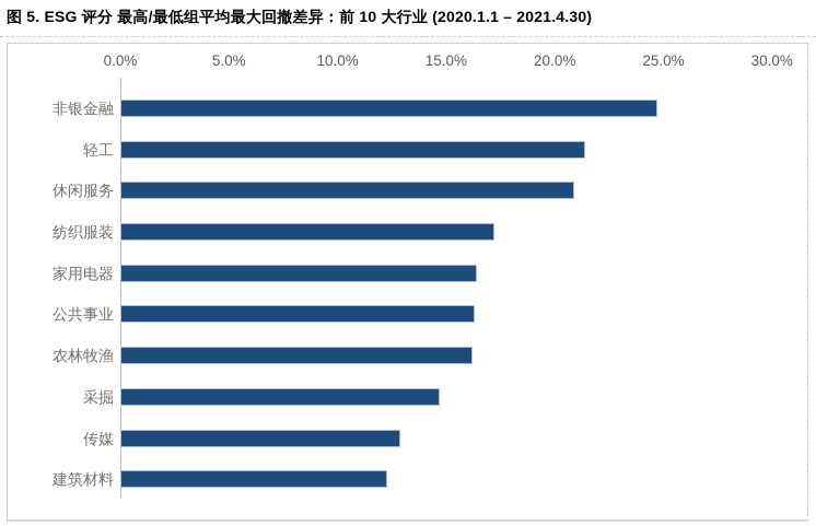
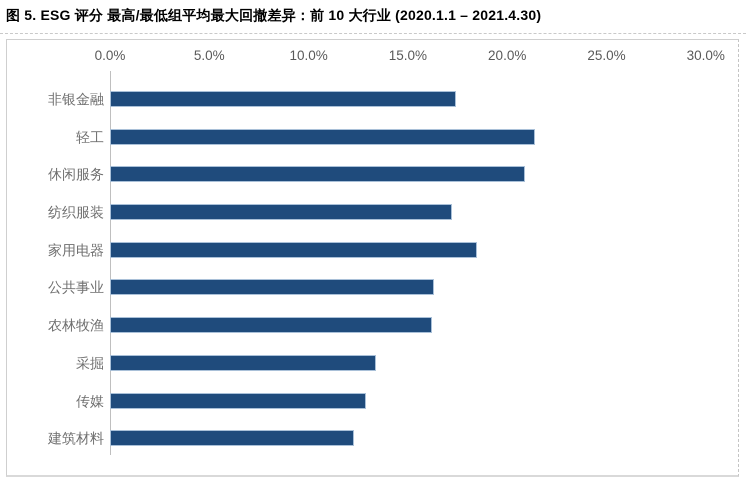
非银金融: 24.6% -> 17.3%
家用电器: 16.3% -> 18.4%
采掘: 14.6% -> 13.3%
